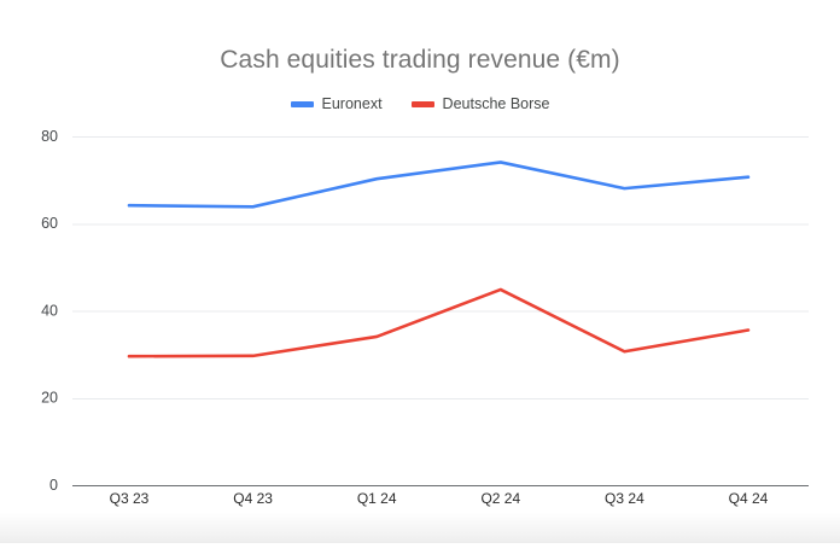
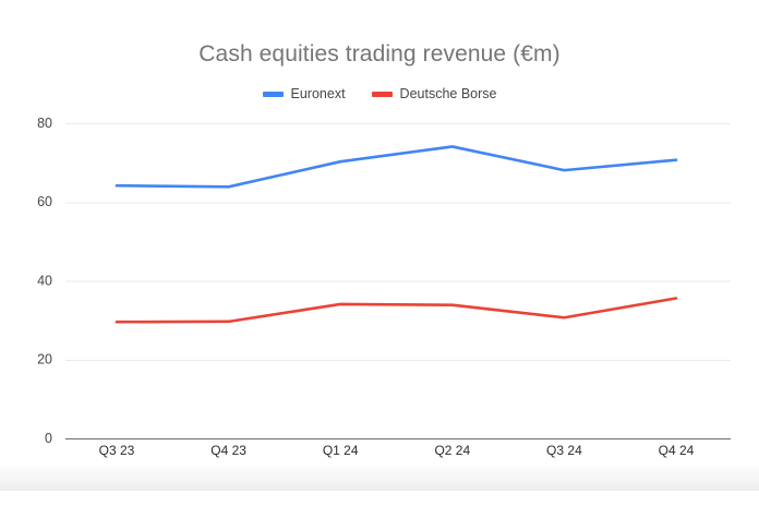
Deutsche Borse/Q2 24: 45 -> 34
